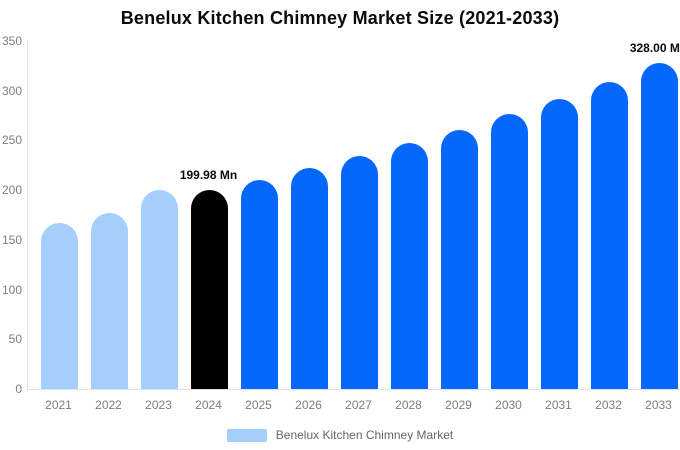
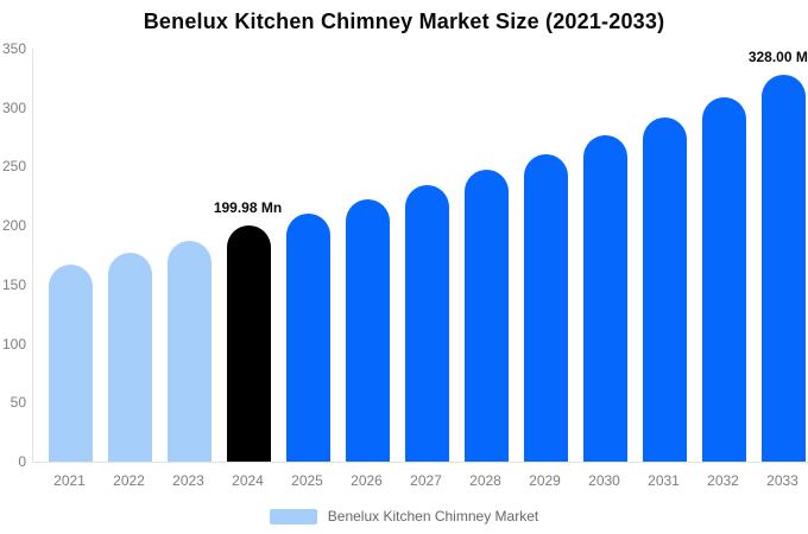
2023: 200 -> 190
